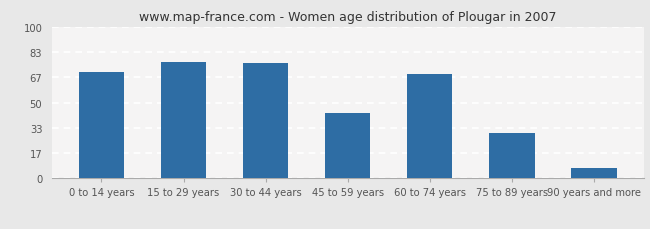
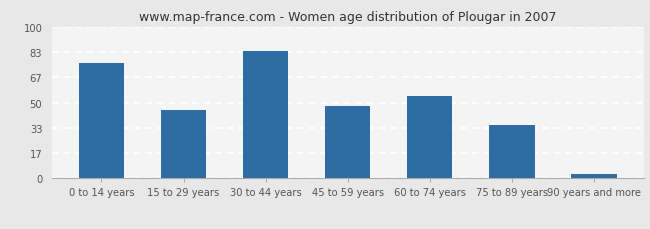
0 to 14 years: 70 -> 76
15 to 29 years: 77 -> 45
30 to 44 years: 76 -> 84
45 to 59 years: 43 -> 48
60 to 74 years: 69 -> 54
75 to 89 years: 30 -> 35
90 years and more: 7 -> 3
